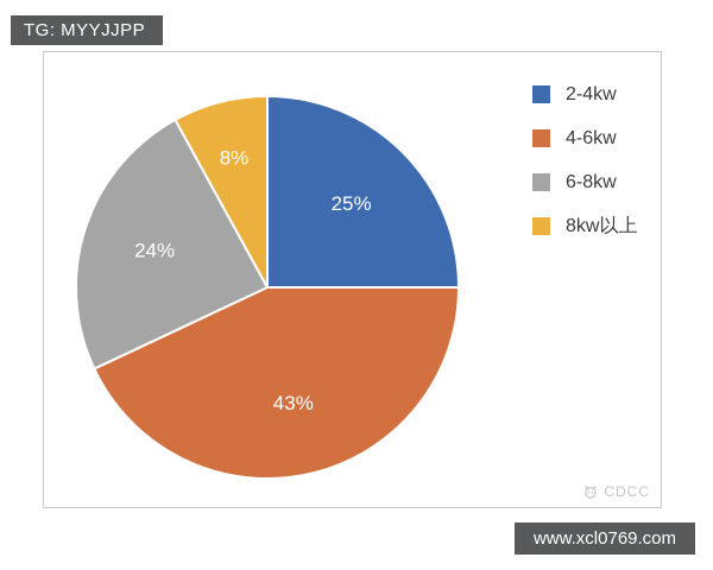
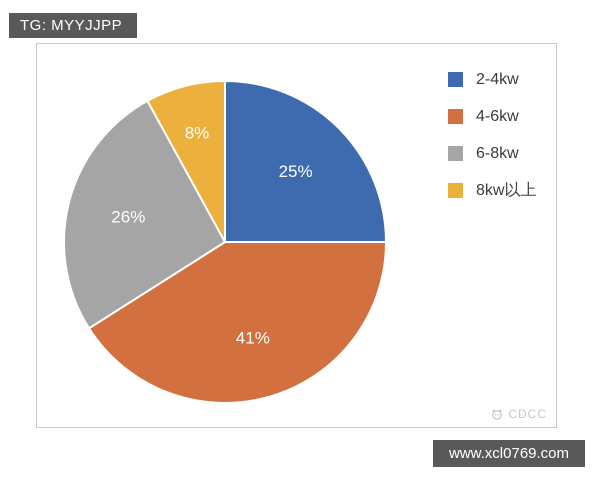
4-6kw: 43% -> 41%
6-8kw: 24% -> 26%
